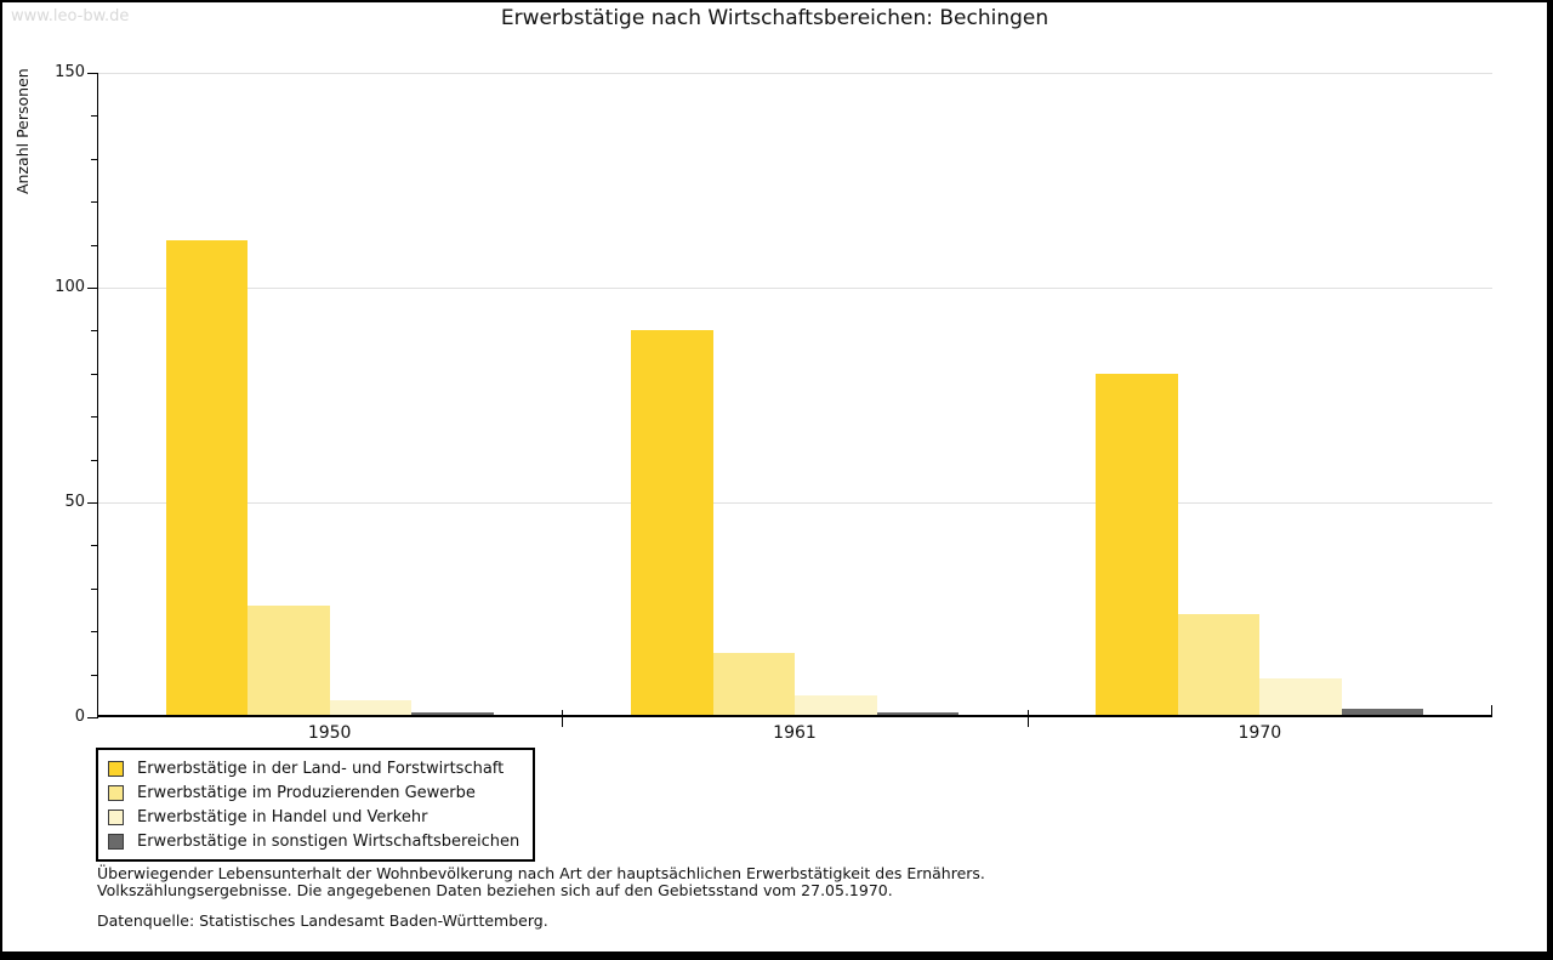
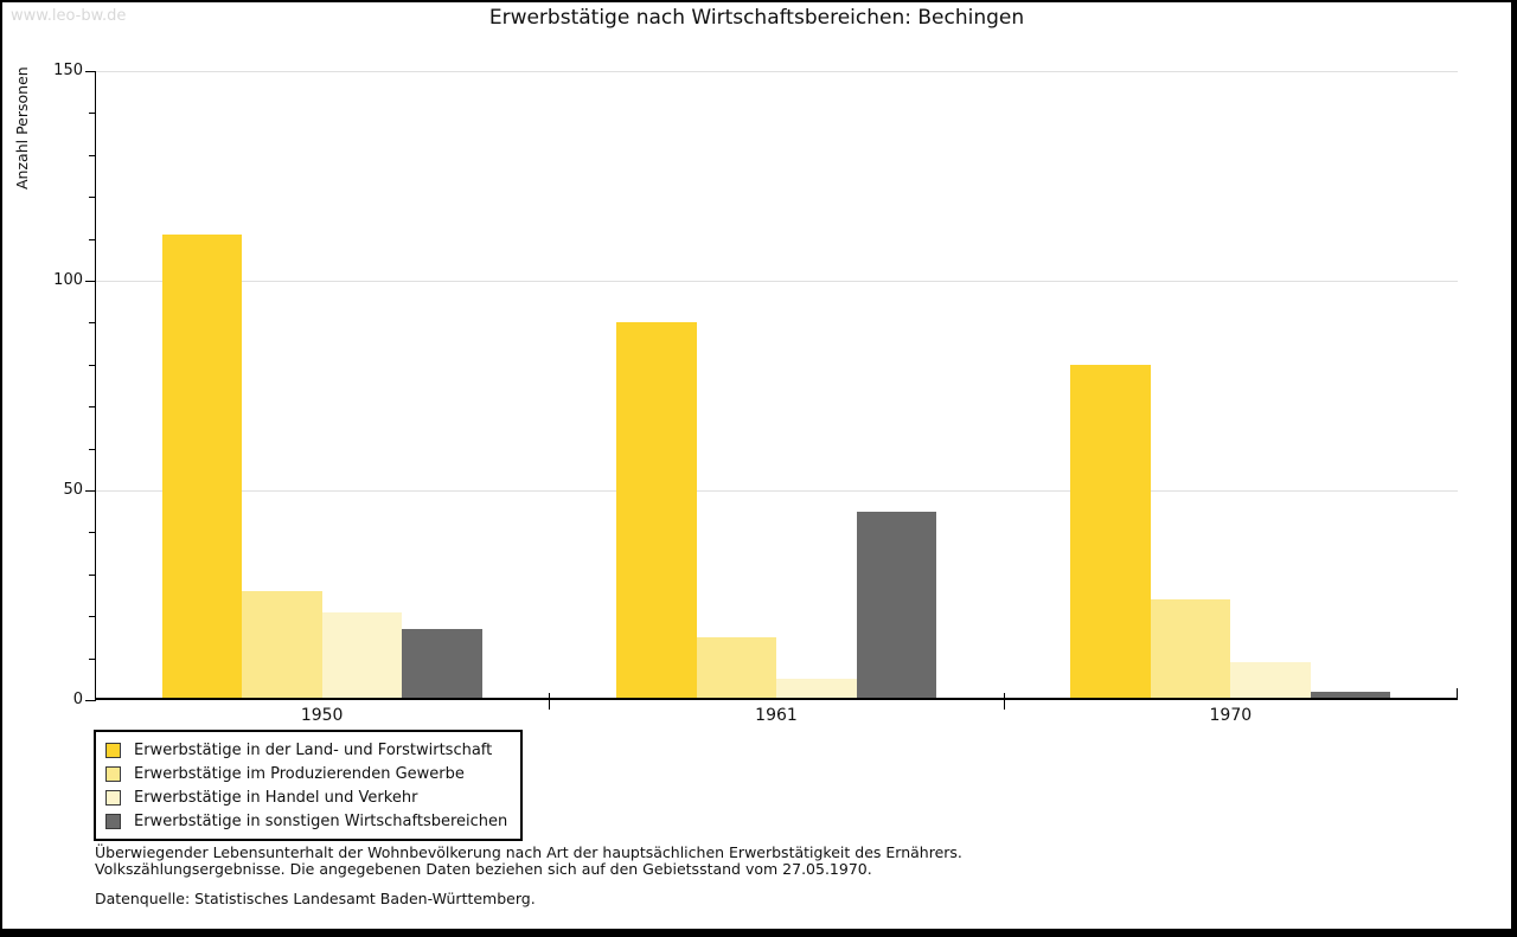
Erwerbstätige in Handel und Verkehr/1950: 4 -> 21
Erwerbstätige in sonstigen Wirtschaftsbereichen/1950: 1 -> 17
Erwerbstätige in sonstigen Wirtschaftsbereichen/1961: 1 -> 45
